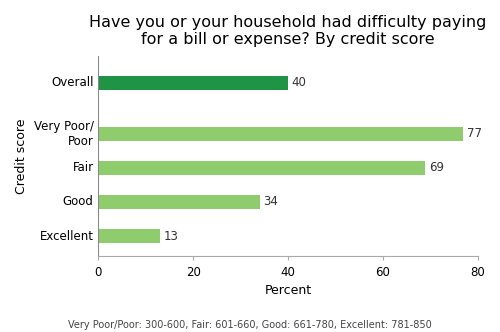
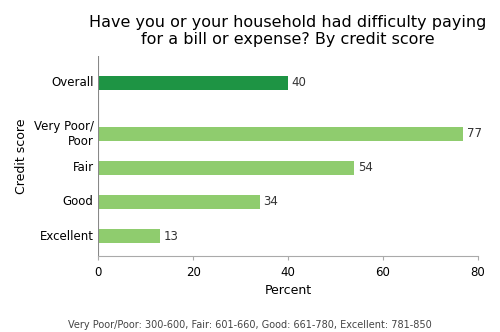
Fair: 69 -> 54
